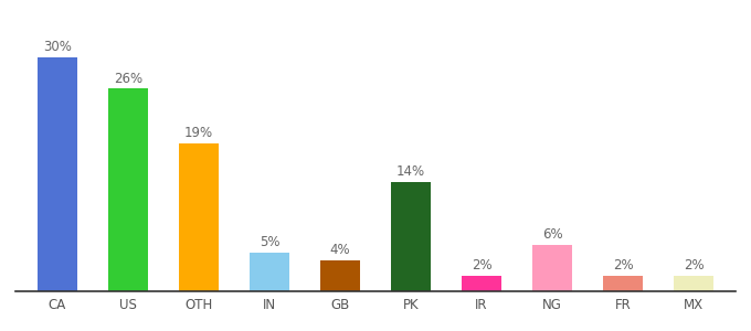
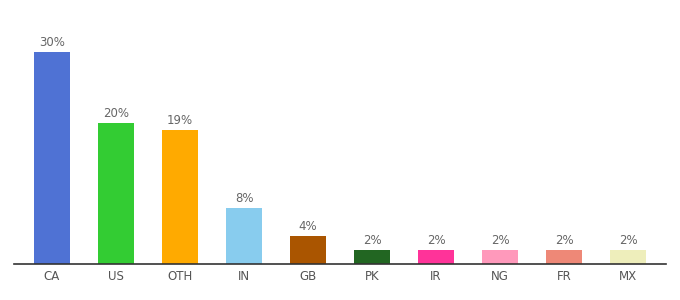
US: 26% -> 20%
IN: 5% -> 8%
PK: 14% -> 2%
NG: 6% -> 2%
